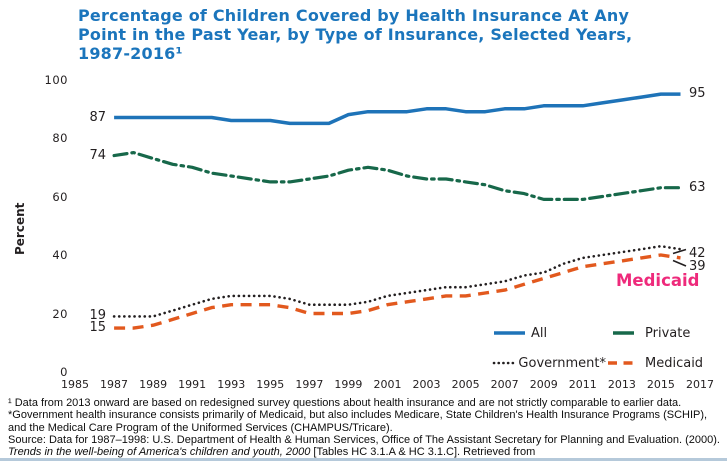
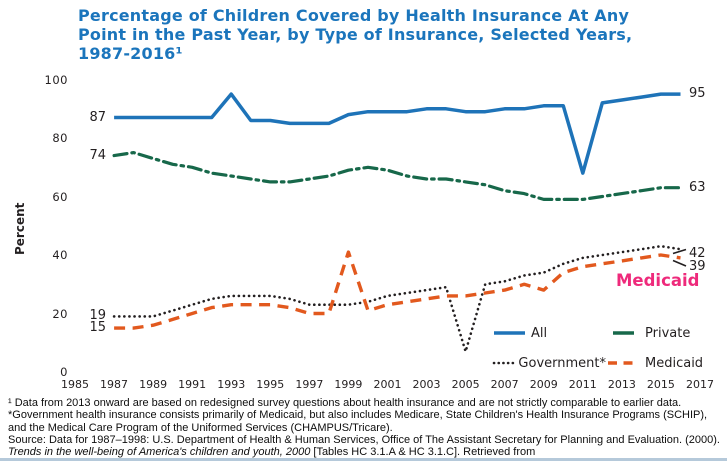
All/1993: 86 -> 95
Medicaid/1999: 20 -> 41
Government*/2005: 29 -> 7
Medicaid/2009: 32 -> 28
All/2011: 91 -> 68
